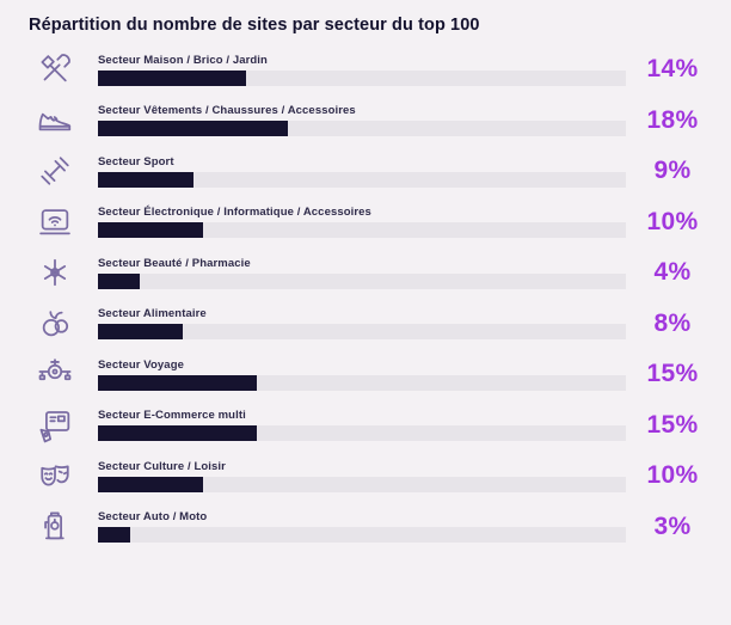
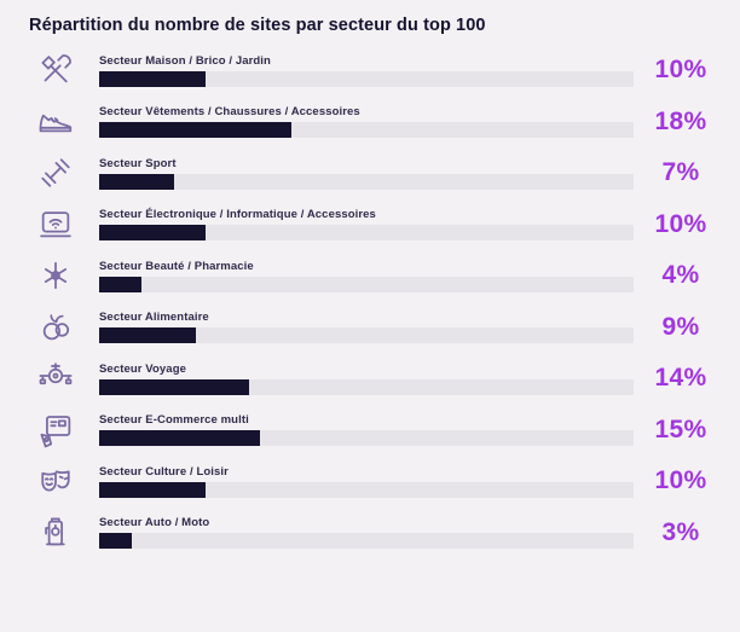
Secteur Maison / Brico / Jardin: 14% -> 10%
Secteur Sport: 9% -> 7%
Secteur Alimentaire: 8% -> 9%
Secteur Voyage: 15% -> 14%
